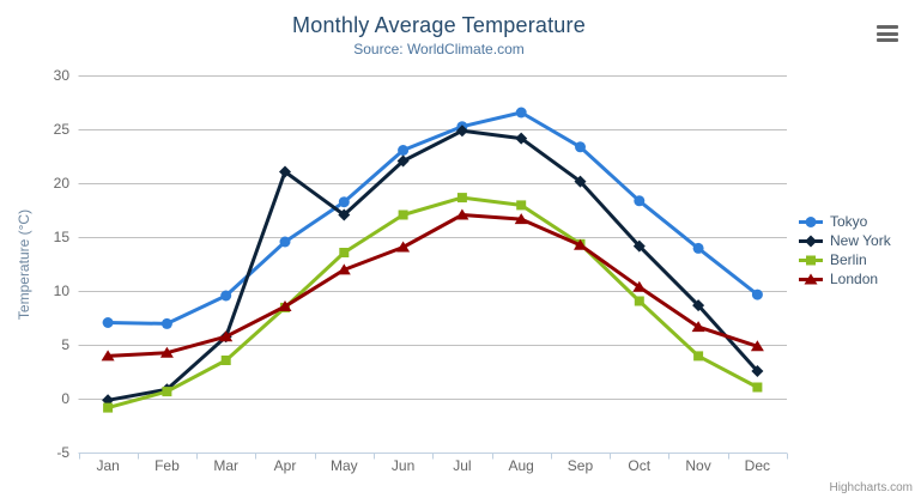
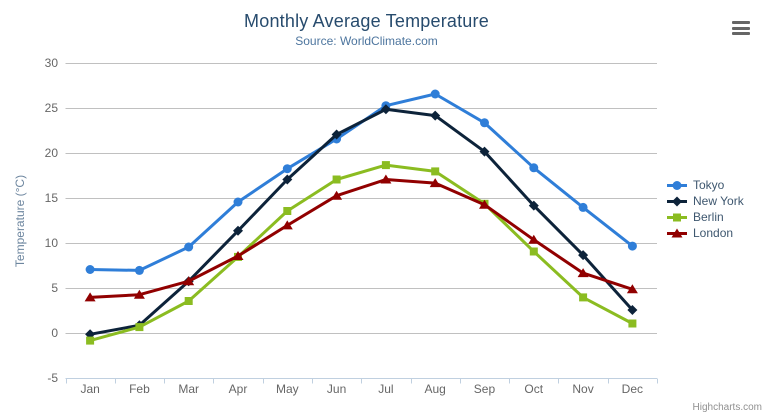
New York/Apr: 21 -> 11
Tokyo/Jun: 23 -> 22
London/Jun: 14 -> 15
